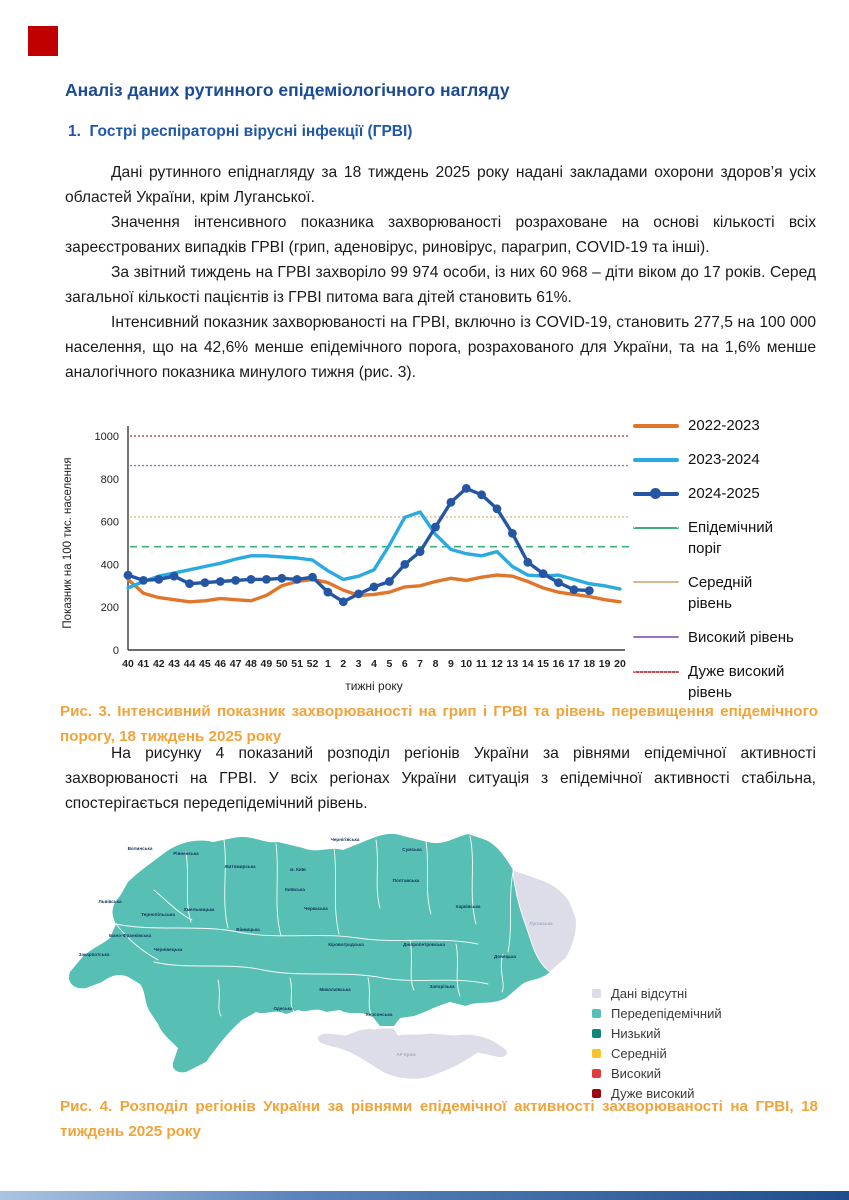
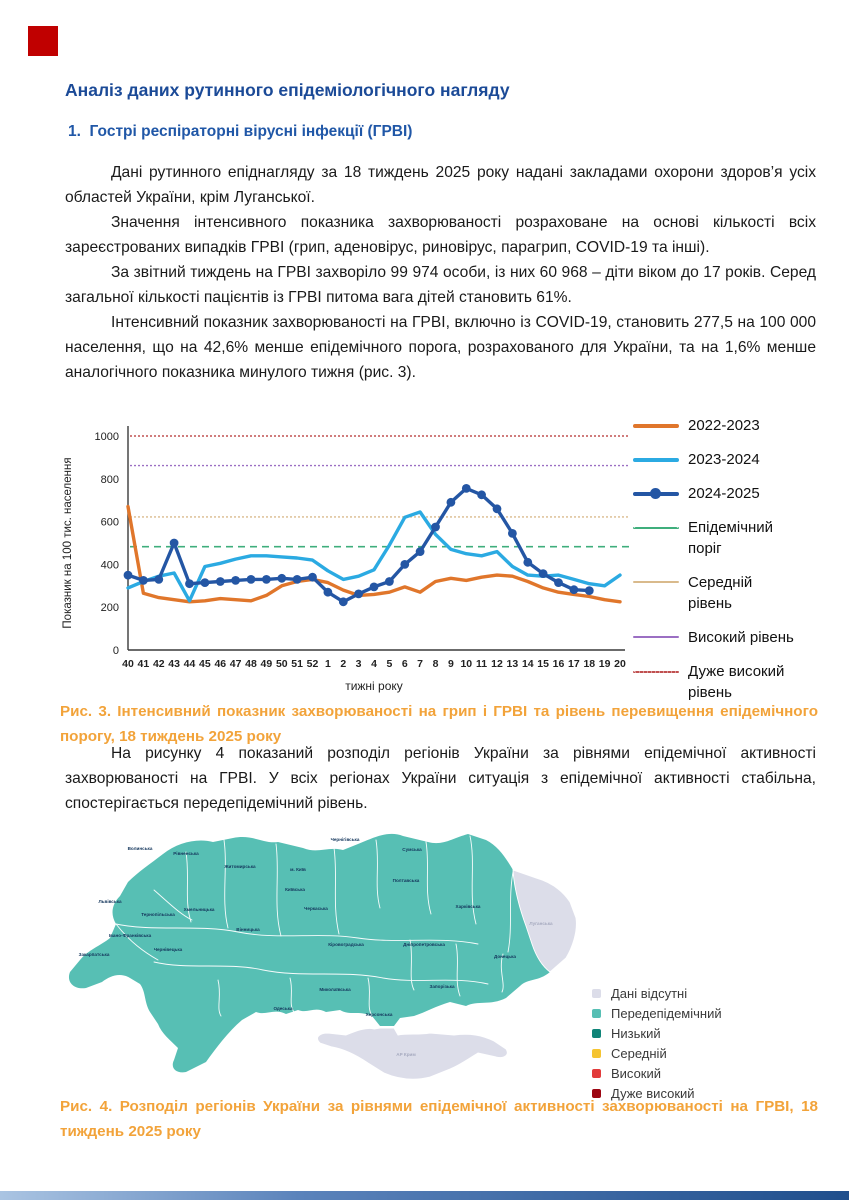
2022-2023/40: 330 -> 670
2024-2025/43: 340 -> 500
2023-2024/44: 380 -> 230
2022-2023/7: 300 -> 270
2023-2024/20: 280 -> 350
